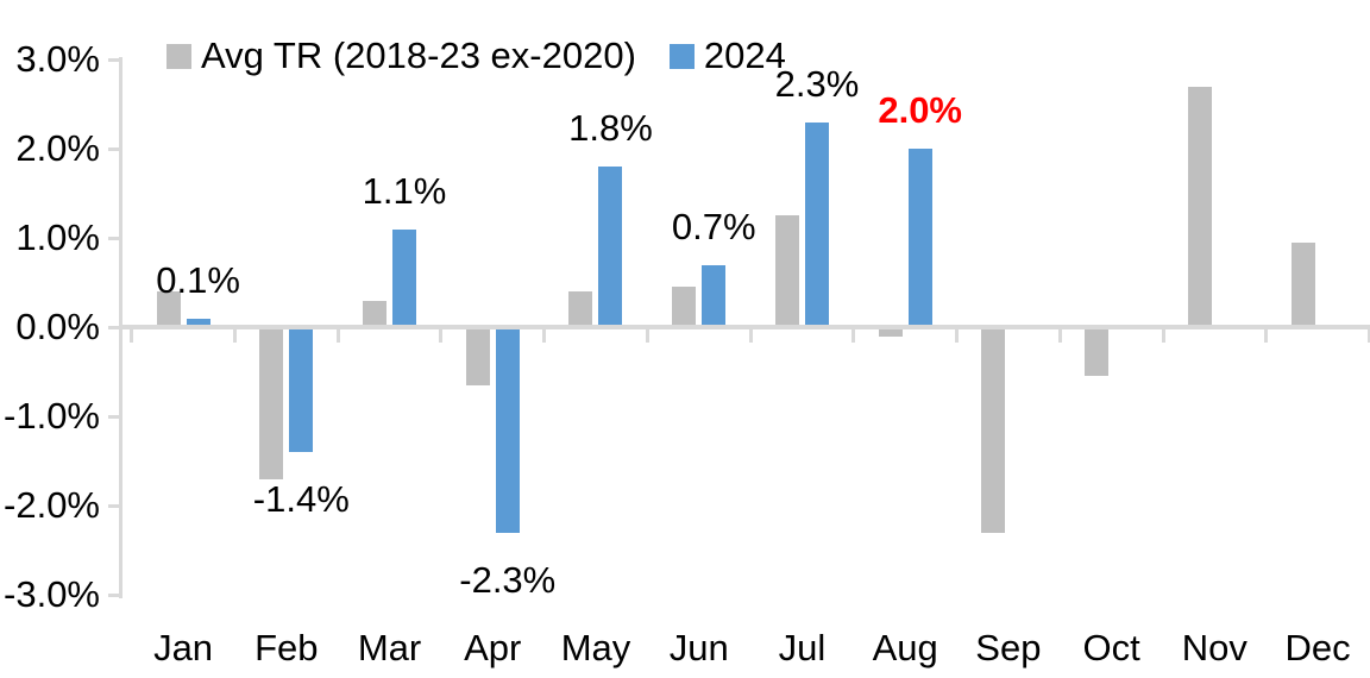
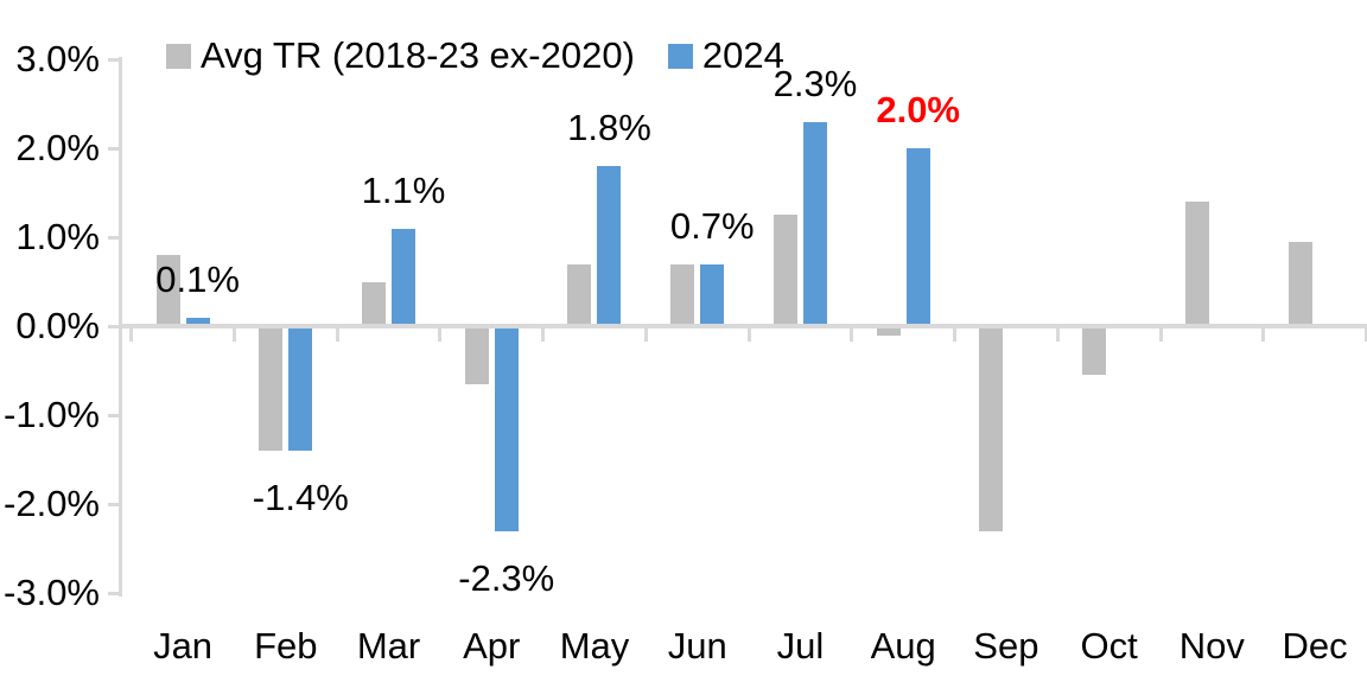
Avg TR (2018-23 ex-2020)/Jan: 0.4% -> 0.8%
Avg TR (2018-23 ex-2020)/Feb: -1.7% -> -1.4%
Avg TR (2018-23 ex-2020)/Mar: 0.3% -> 0.5%
Avg TR (2018-23 ex-2020)/May: 0.4% -> 0.7%
Avg TR (2018-23 ex-2020)/Jun: 0.5% -> 0.7%
Avg TR (2018-23 ex-2020)/Nov: 2.7% -> 1.4%
